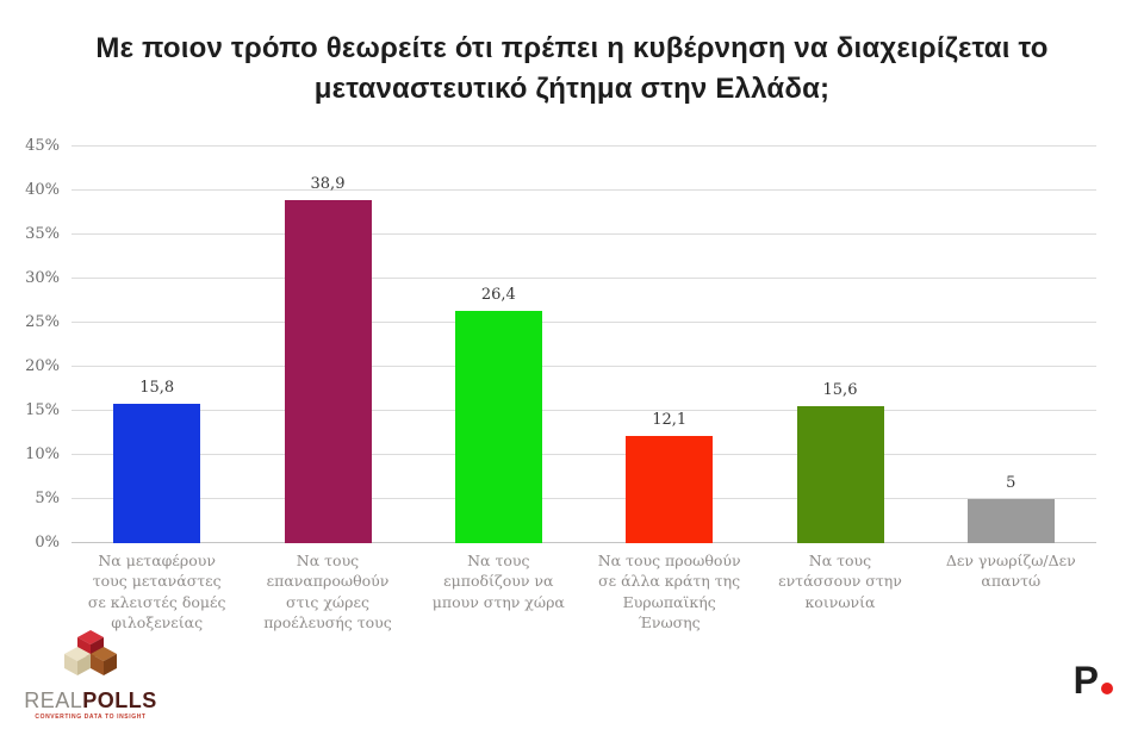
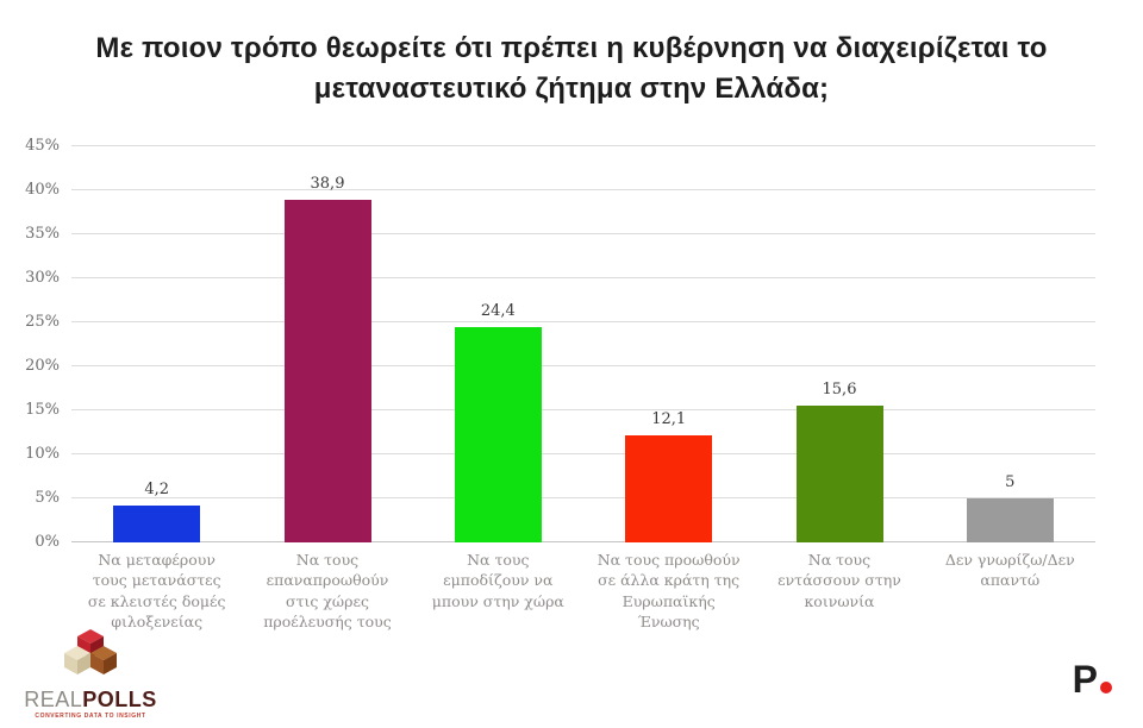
Να μεταφέρουν τους μετανάστες σε κλειστές δομές φιλοξενείας: 15,8 -> 4,2
Να τους εμποδίζουν να μπουν στην χώρα: 26,4 -> 24,4
